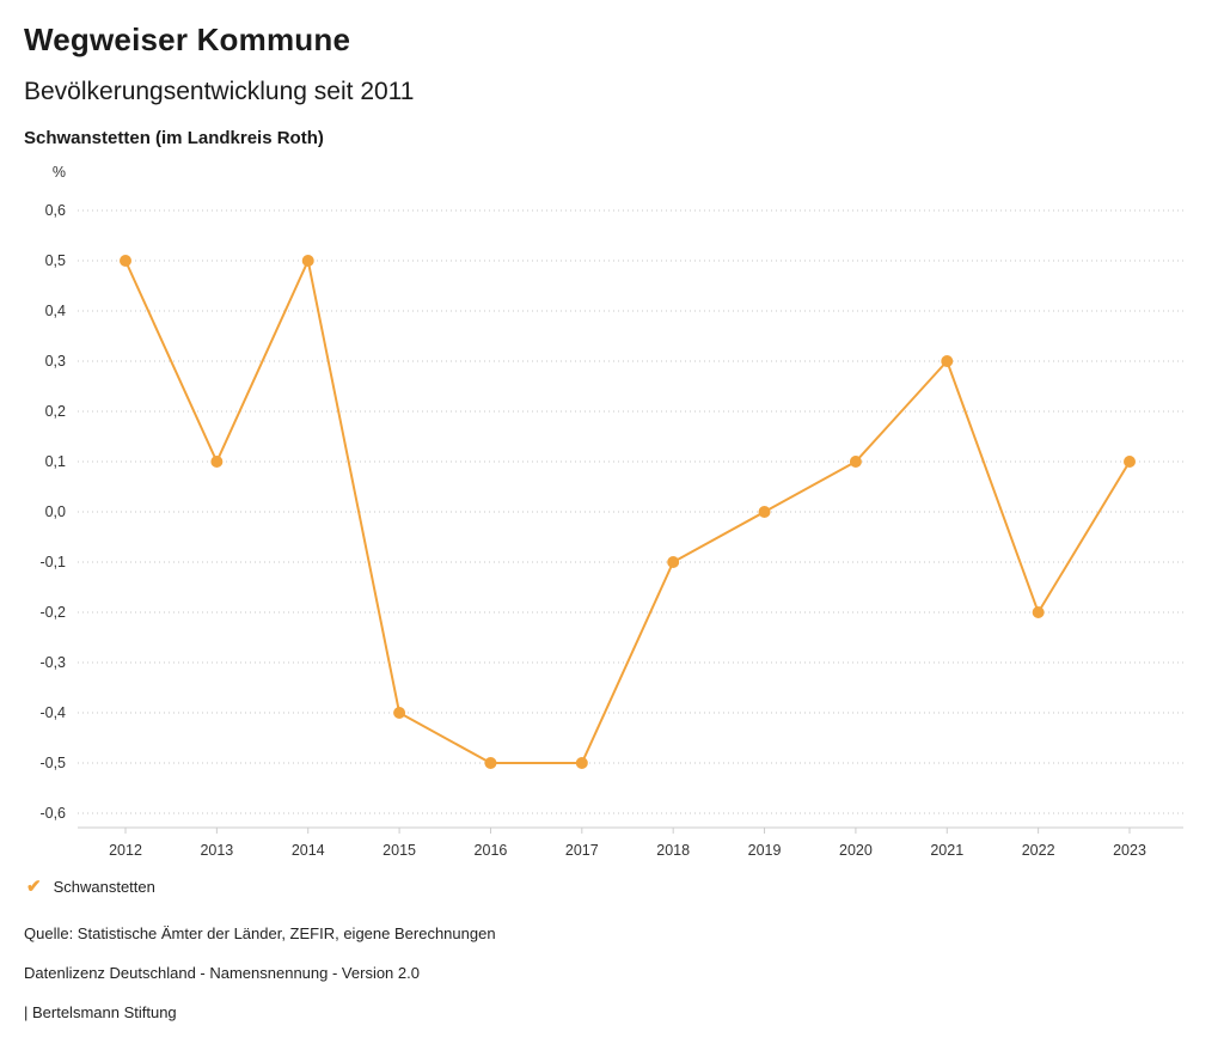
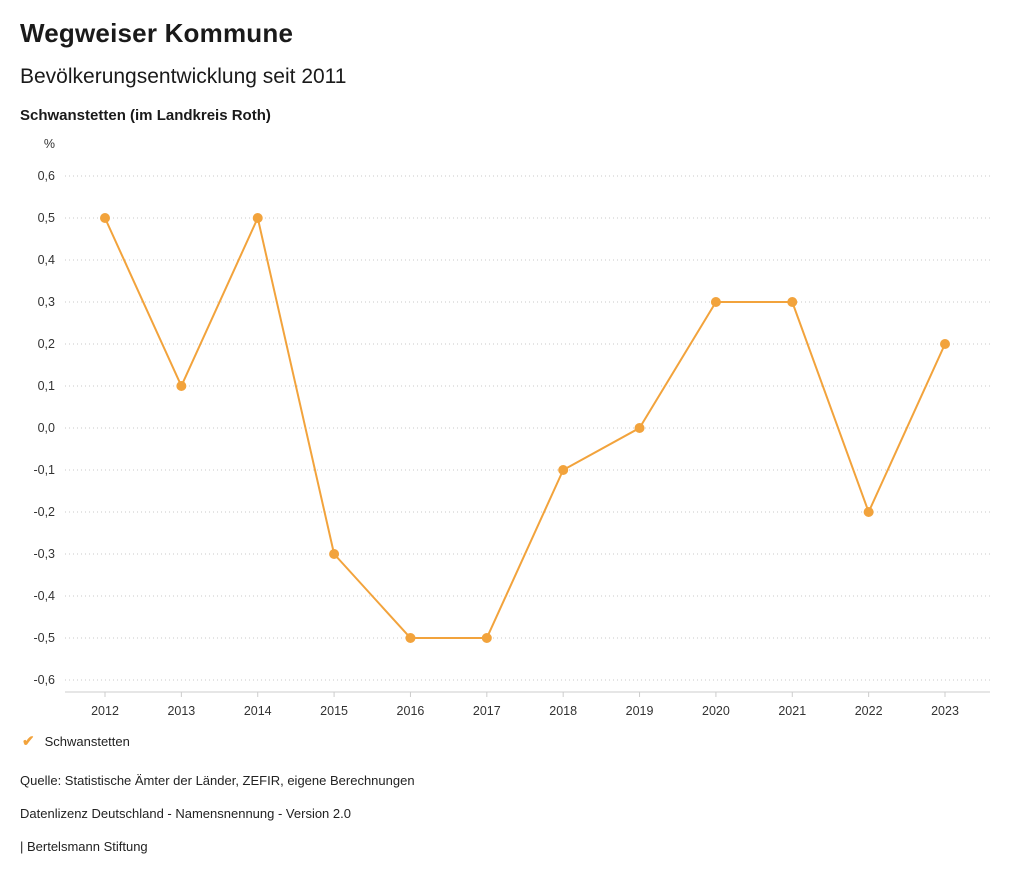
2015: -0,4 -> -0,3
2020: 0,1 -> 0,3
2023: 0,1 -> 0,2
